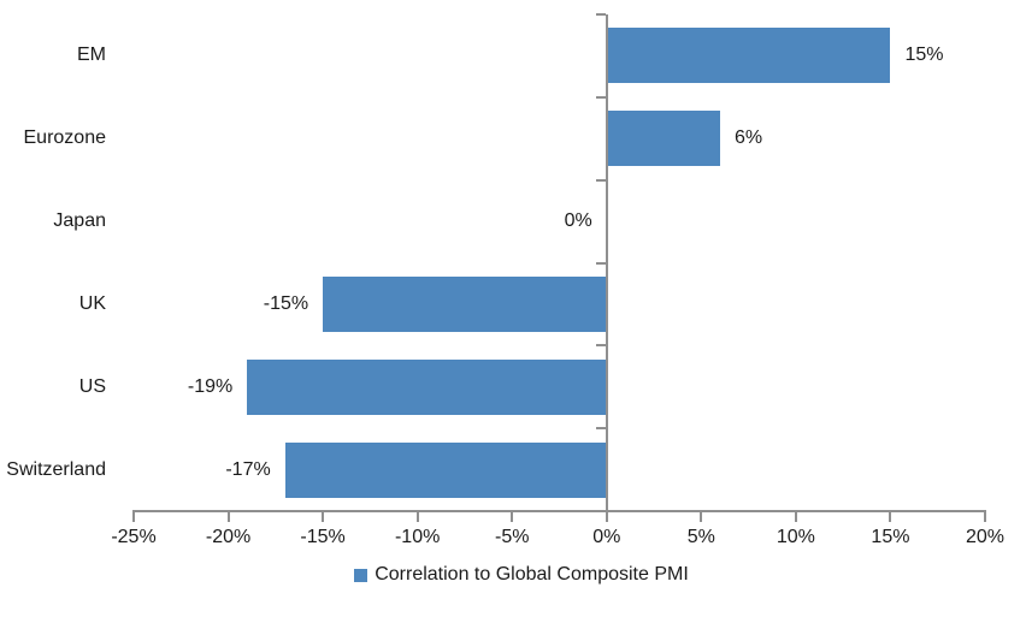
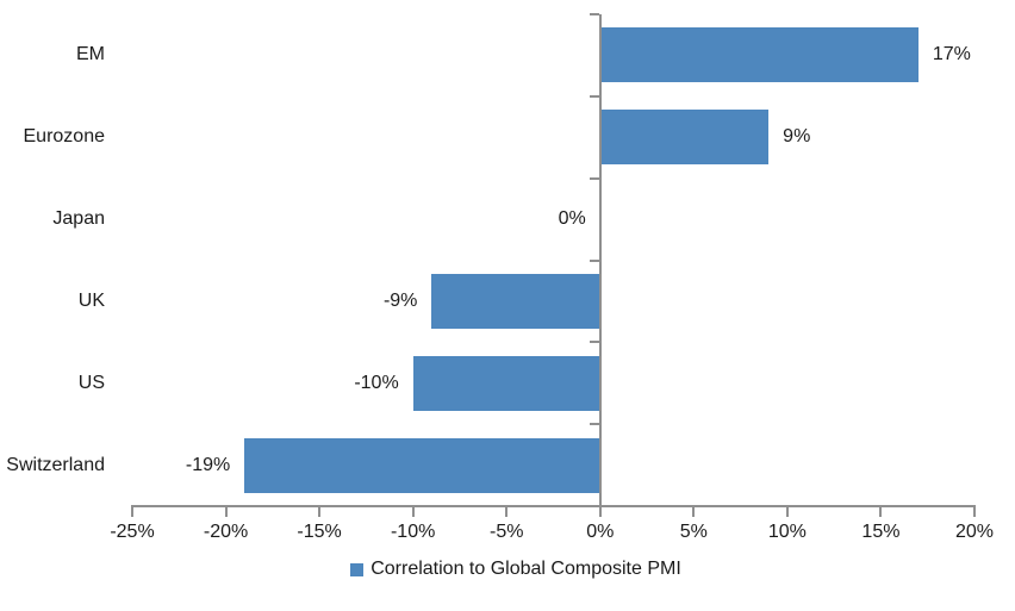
EM: 15% -> 17%
Eurozone: 6% -> 9%
UK: -15% -> -9%
US: -19% -> -10%
Switzerland: -17% -> -19%
